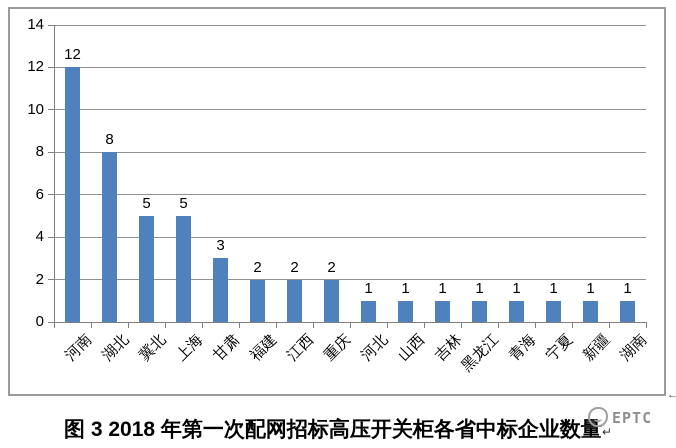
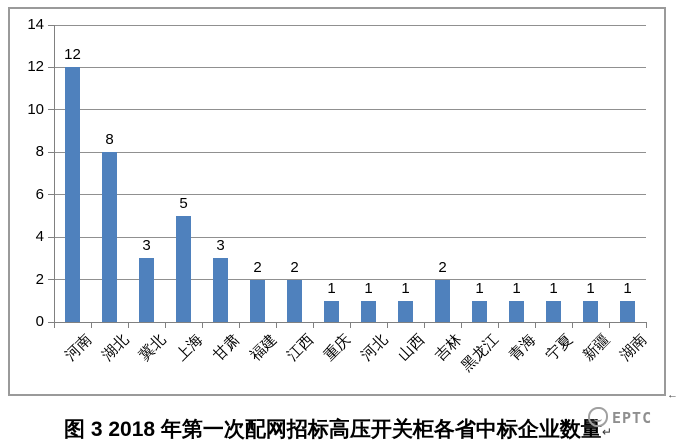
冀北: 5 -> 3
重庆: 2 -> 1
吉林: 1 -> 2
